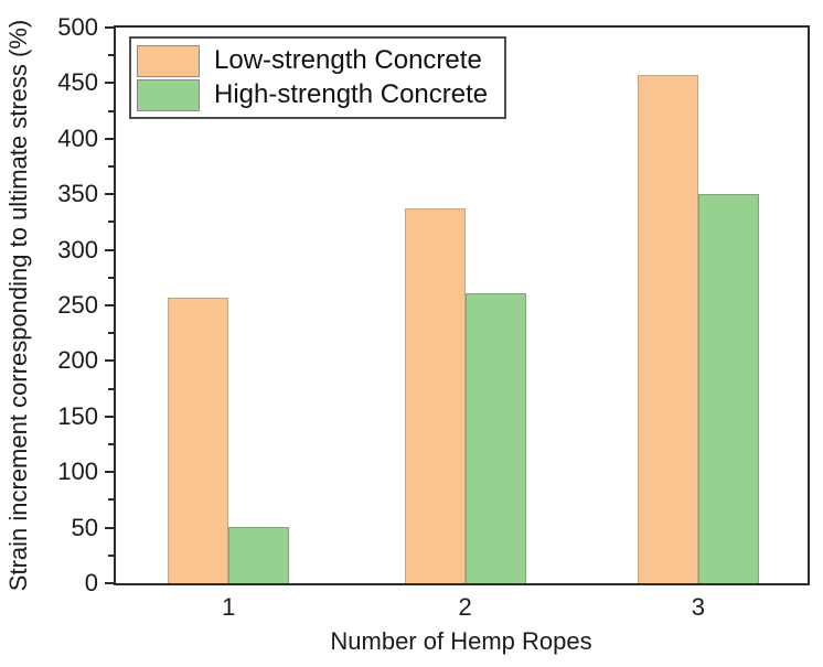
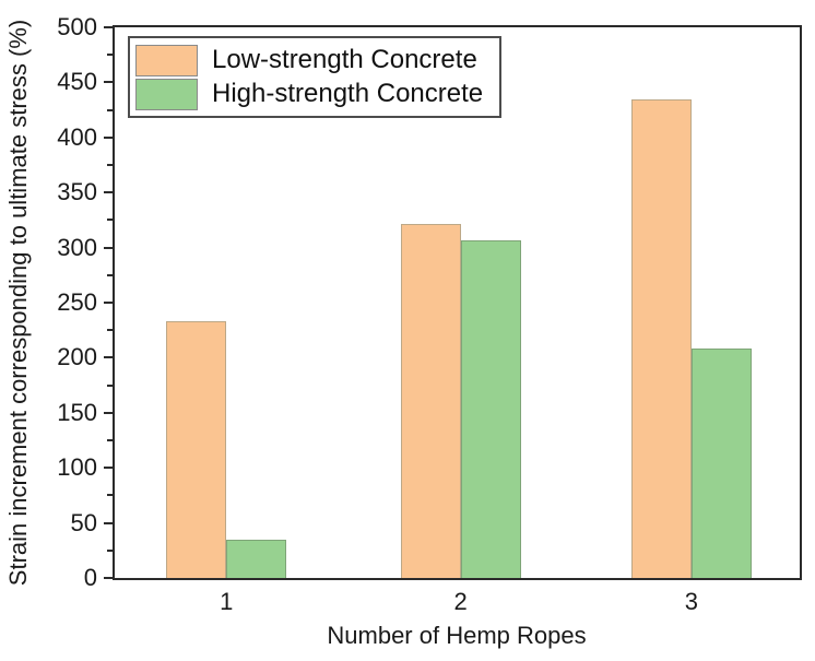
Low-strength Concrete/1: 257 -> 233
High-strength Concrete/1: 51 -> 35
Low-strength Concrete/2: 337 -> 321
High-strength Concrete/2: 261 -> 307
Low-strength Concrete/3: 457 -> 435
High-strength Concrete/3: 350 -> 208
